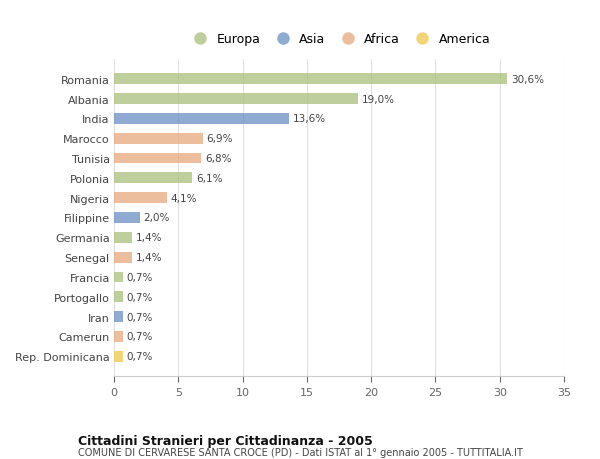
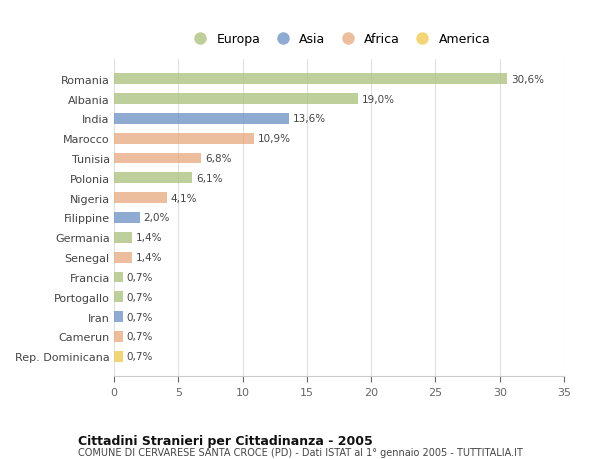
Marocco: 6,9% -> 10,9%
